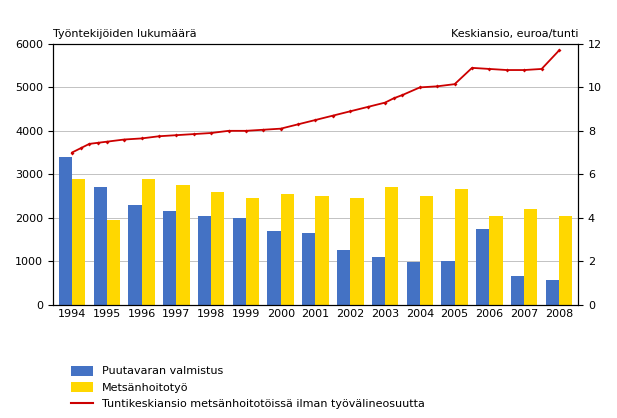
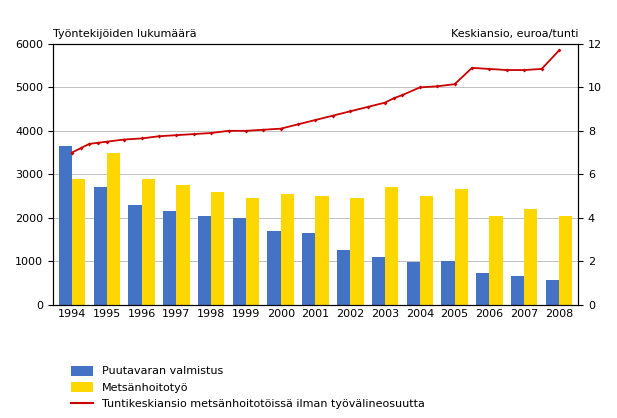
Puutavaran valmistus/1994: 3400 -> 3650
Metsänhoitotyö/1995: 1950 -> 3500
Puutavaran valmistus/2006: 1750 -> 720
